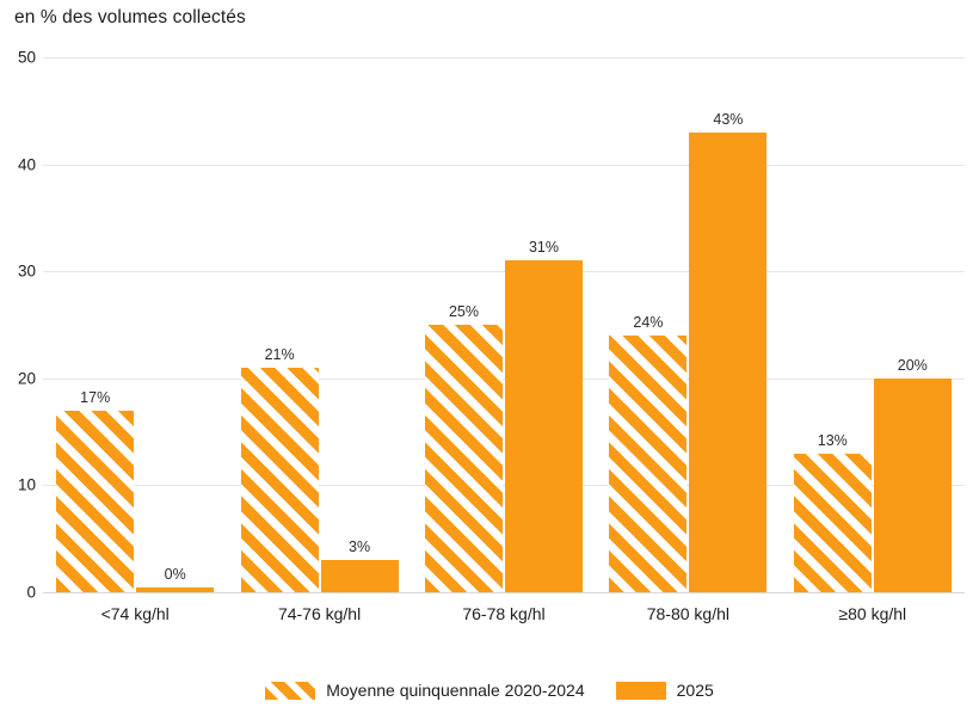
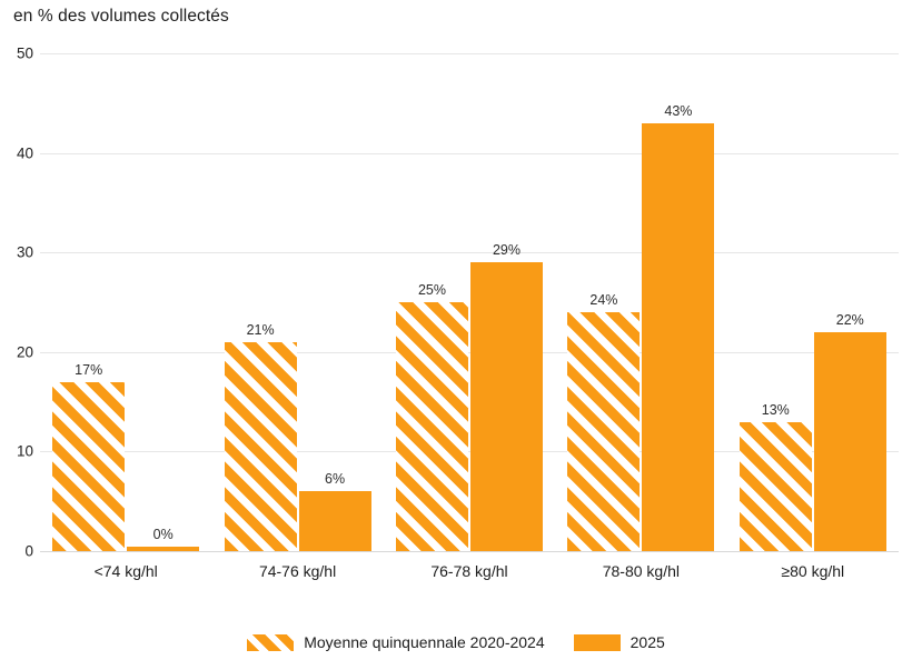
2025/74-76 kg/hl: 3% -> 6%
2025/76-78 kg/hl: 31% -> 29%
2025/≥80 kg/hl: 20% -> 22%
